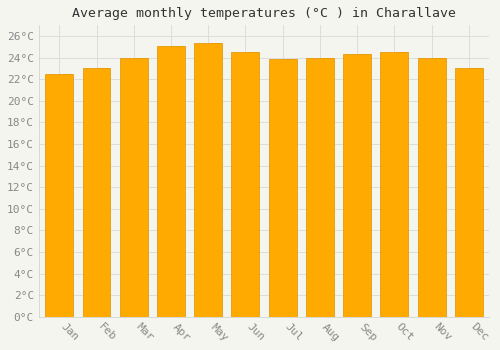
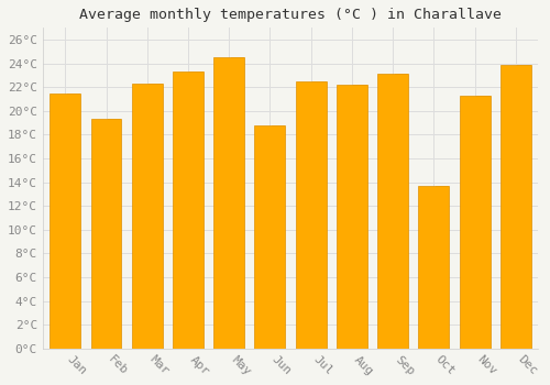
Jan: 22.5°C -> 21.5°C
Feb: 23.0°C -> 19.3°C
Mar: 24.0°C -> 22.3°C
Apr: 25.1°C -> 23.3°C
May: 25.4°C -> 24.5°C
Jun: 24.5°C -> 18.8°C
Jul: 23.9°C -> 22.5°C
Aug: 24.0°C -> 22.2°C
Sep: 24.3°C -> 23.1°C
Oct: 24.5°C -> 13.7°C
Nov: 24.0°C -> 21.3°C
Dec: 23.0°C -> 23.9°C
